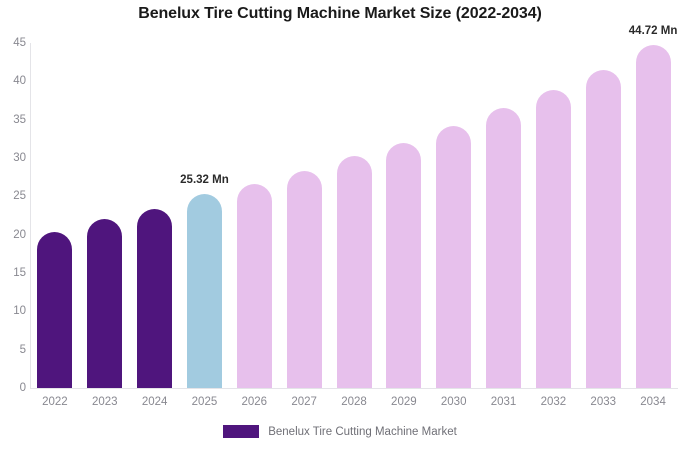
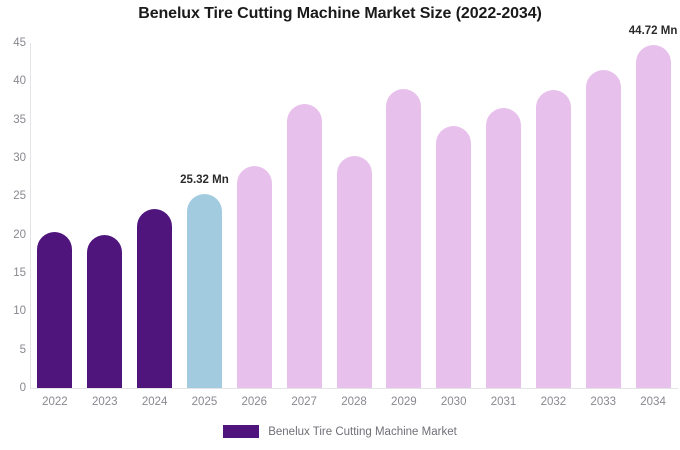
2023: 22 -> 20
2026: 27 -> 29
2027: 28 -> 37
2029: 32 -> 39
